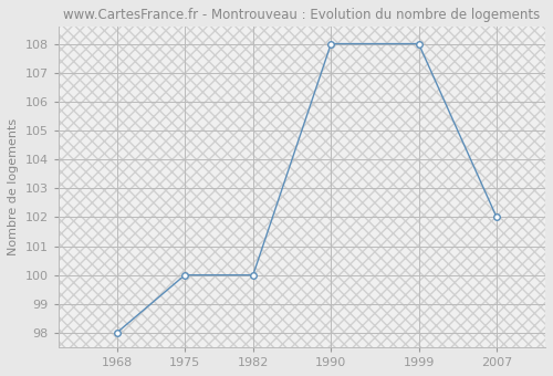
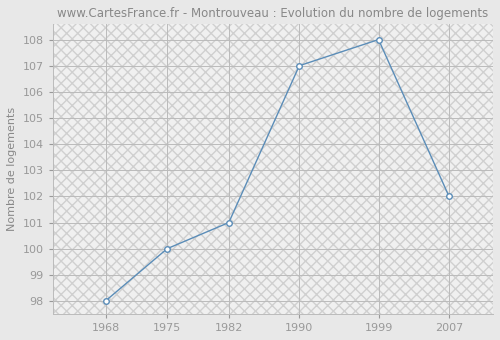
1982: 100 -> 101
1990: 108 -> 107
